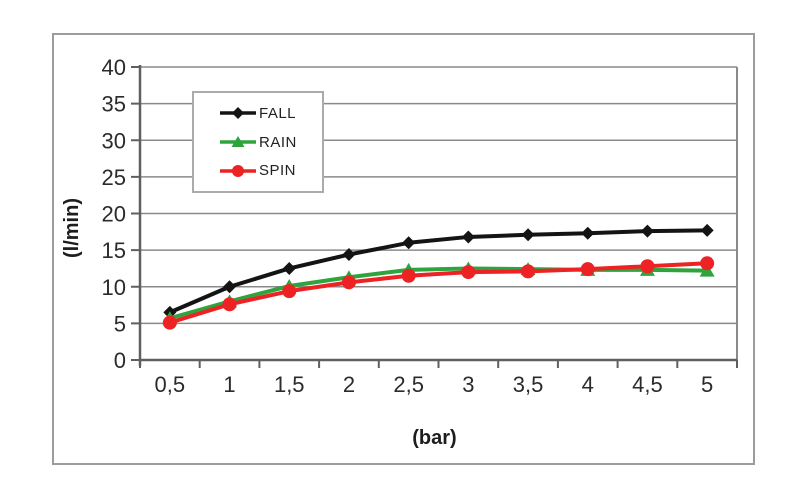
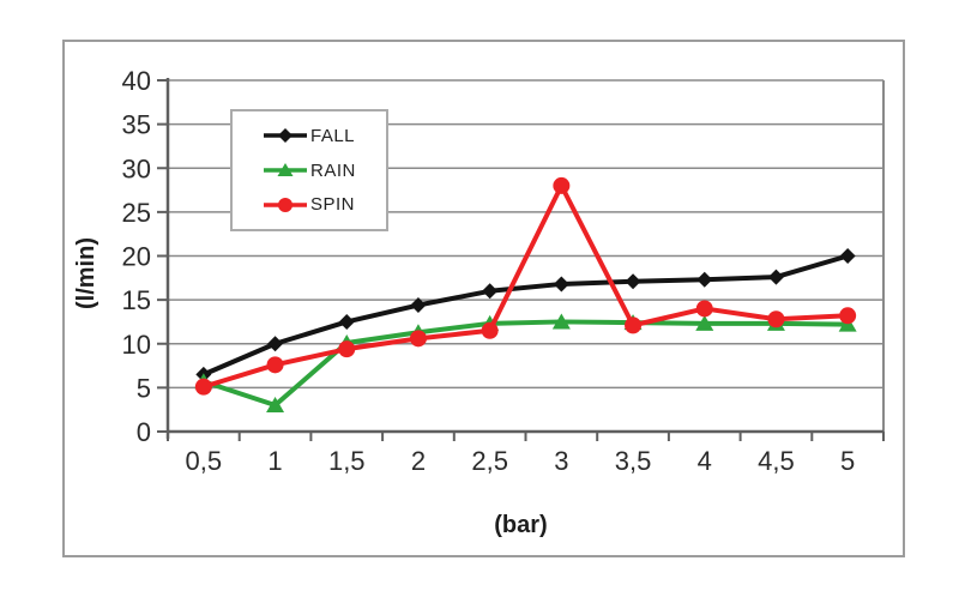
RAIN/1: 8 -> 3
SPIN/3: 12 -> 28
SPIN/4: 12 -> 14
FALL/5: 18 -> 20
